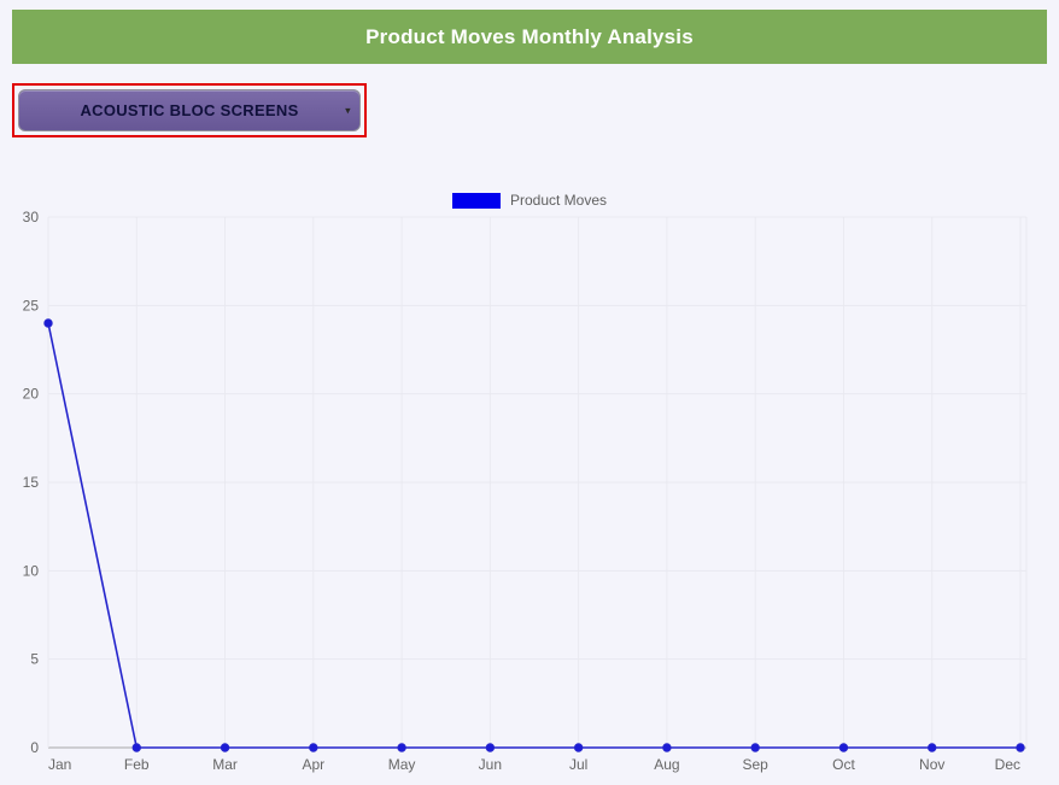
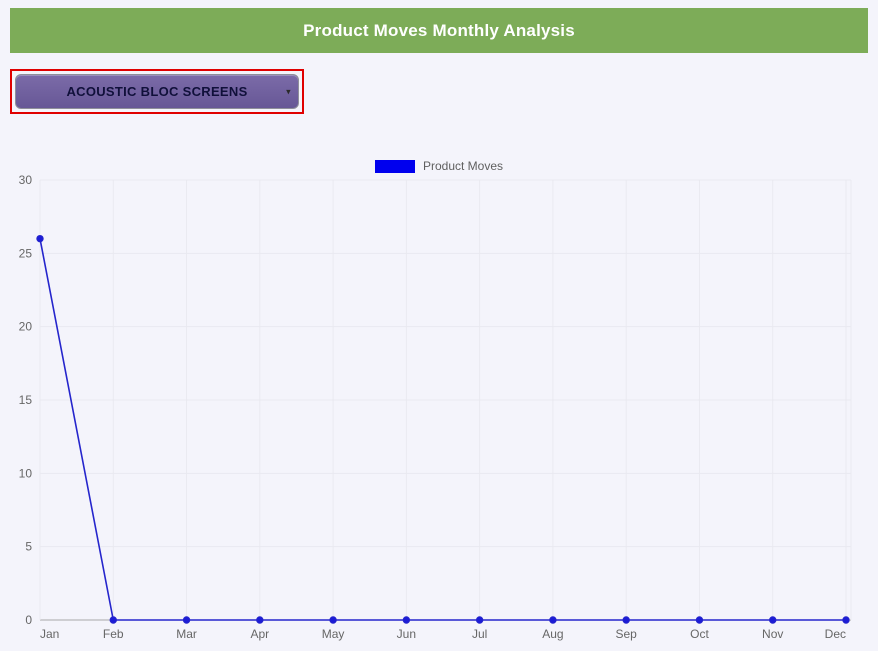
Jan: 24 -> 26
